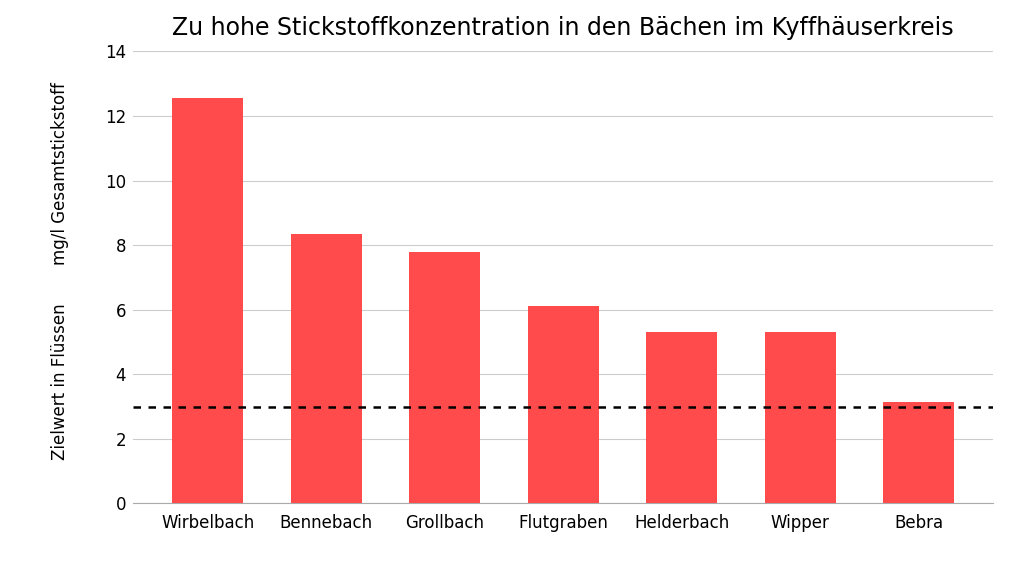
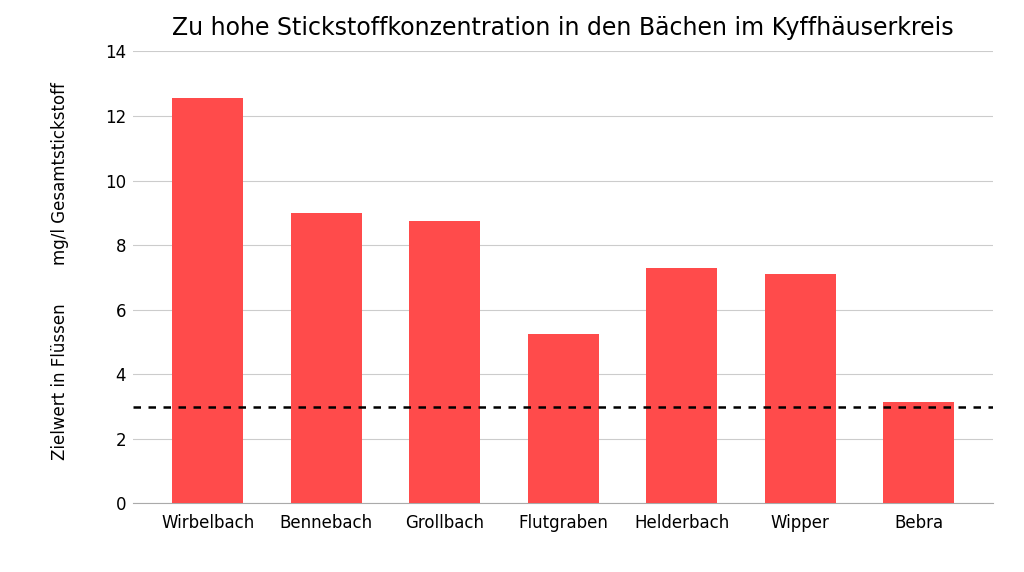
Bennebach: 8.35 -> 9.00
Grollbach: 7.80 -> 8.75
Flutgraben: 6.10 -> 5.25
Helderbach: 5.30 -> 7.30
Wipper: 5.30 -> 7.10
